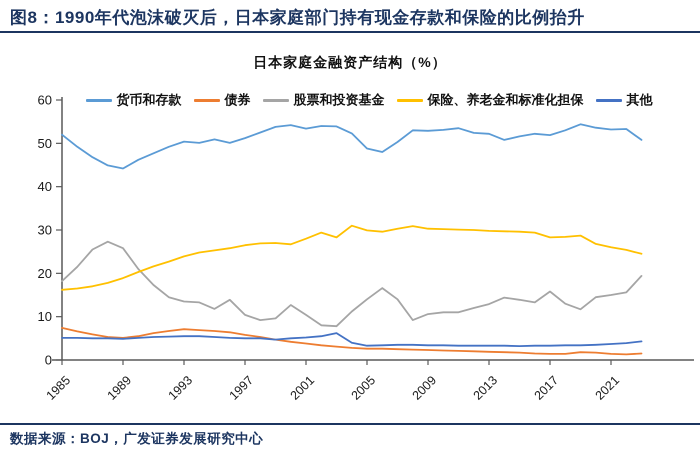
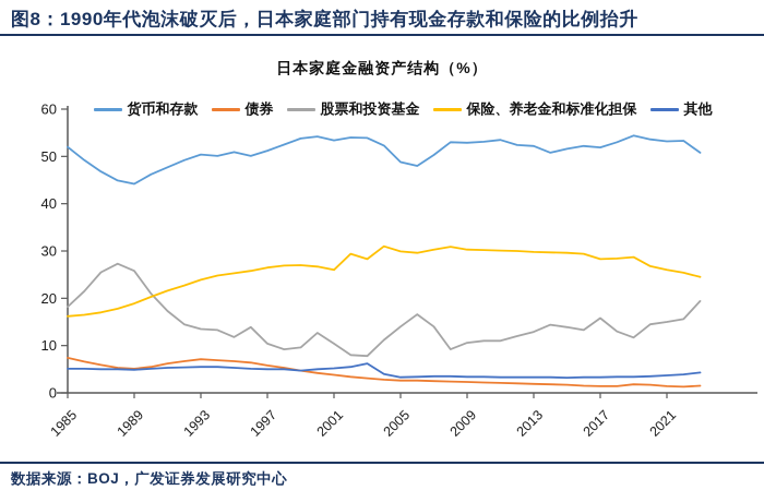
保险、养老金和标准化担保/2001: 28 -> 26
